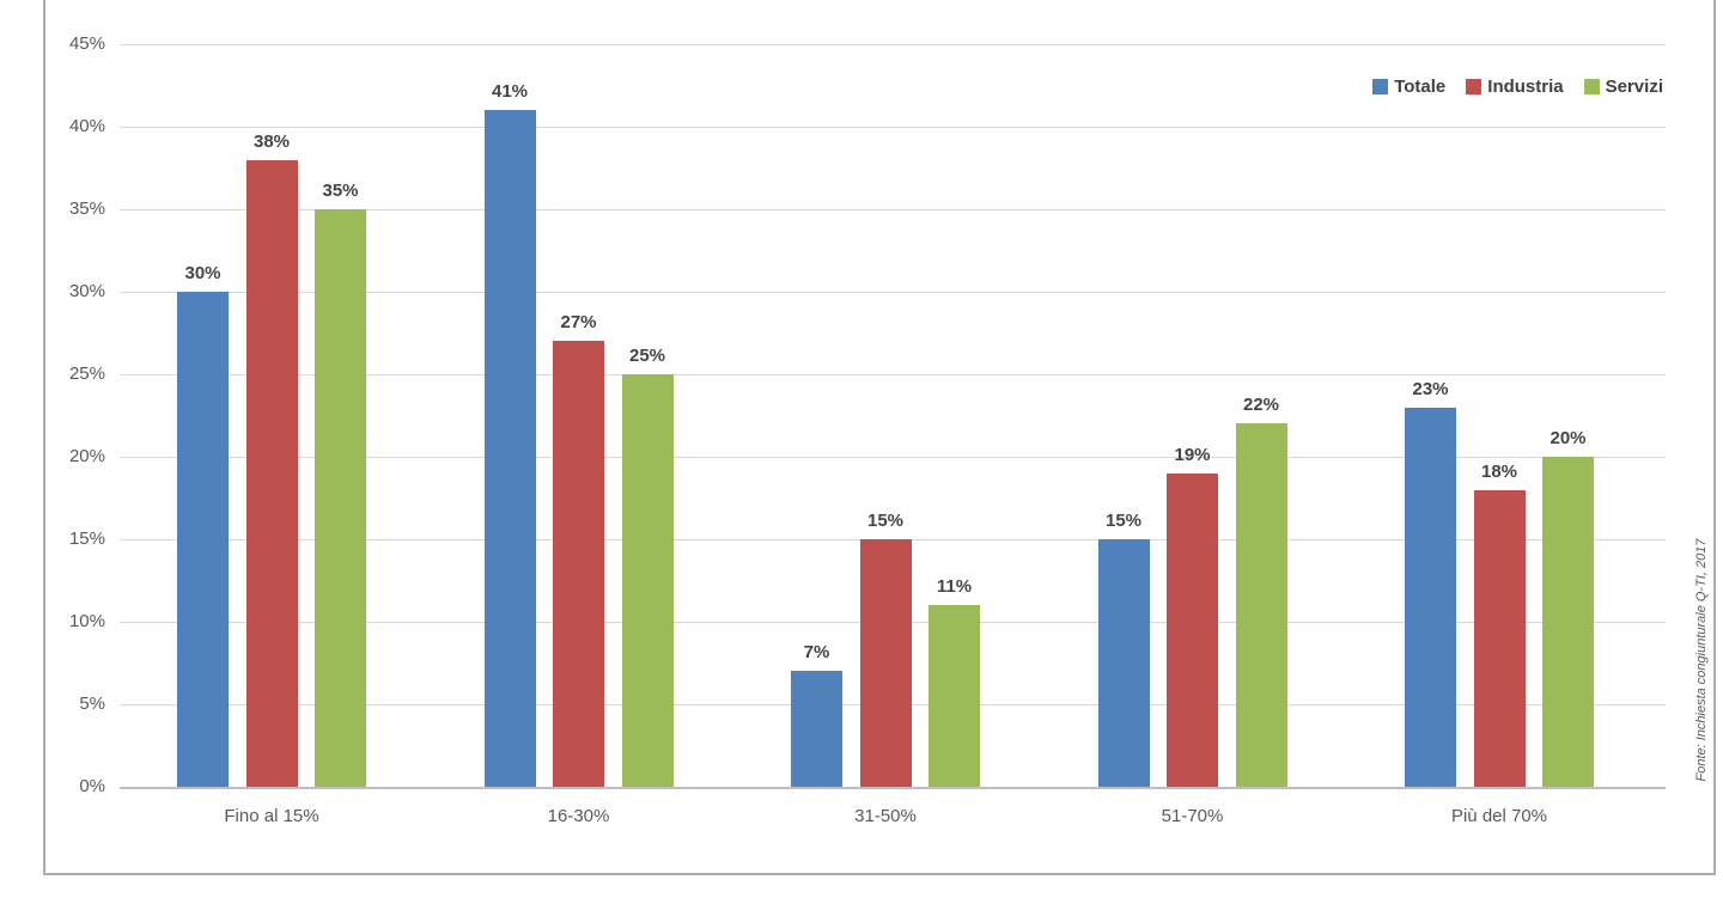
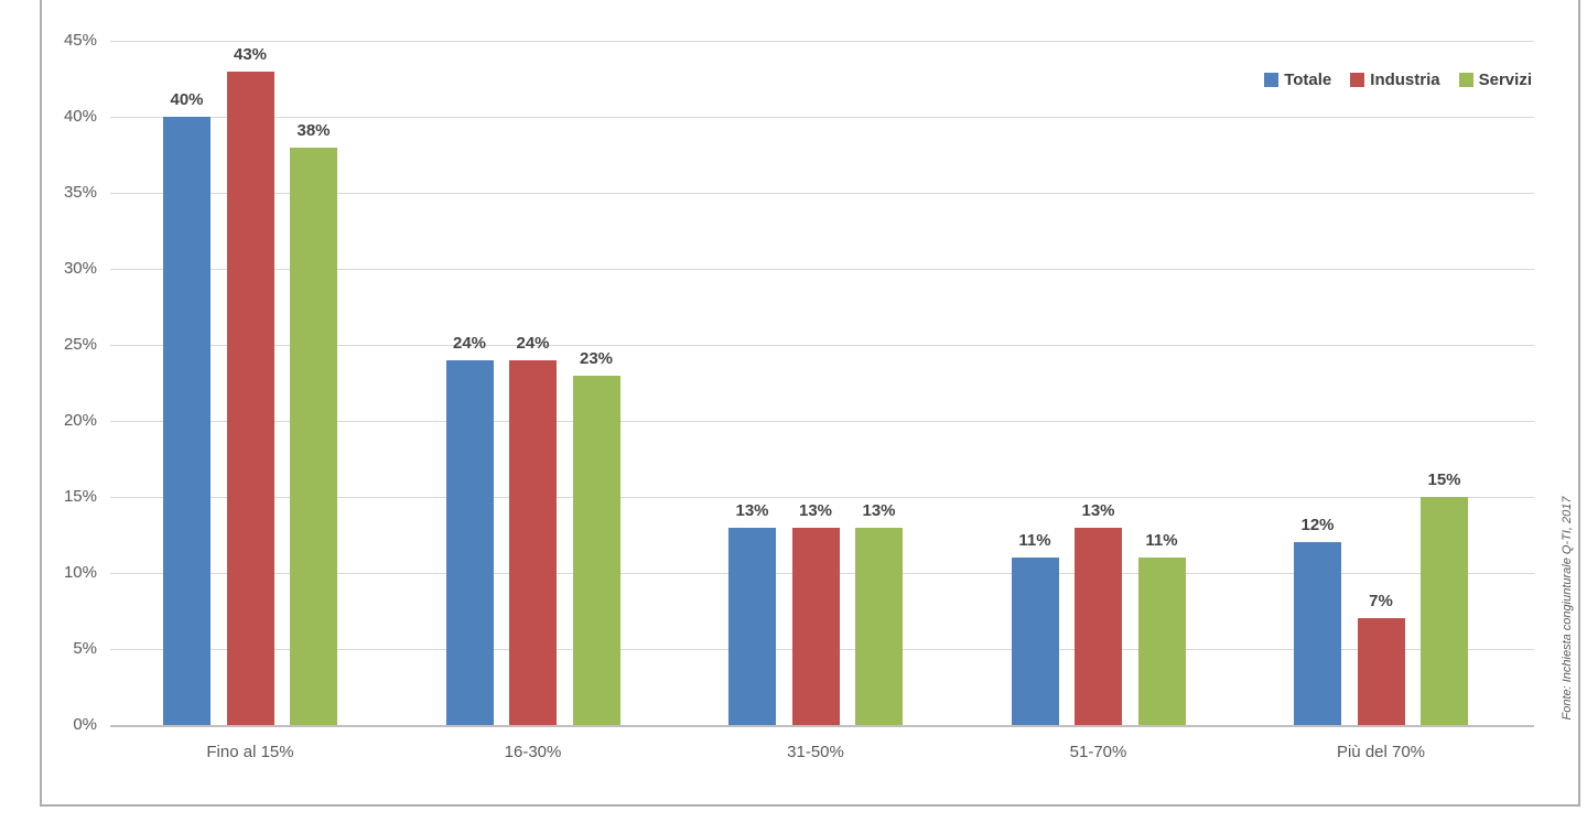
Totale/Fino al 15%: 30% -> 40%
Industria/Fino al 15%: 38% -> 43%
Servizi/Fino al 15%: 35% -> 38%
Totale/16-30%: 41% -> 24%
Industria/16-30%: 27% -> 24%
Servizi/16-30%: 25% -> 23%
Totale/31-50%: 7% -> 13%
Industria/31-50%: 15% -> 13%
Servizi/31-50%: 11% -> 13%
Totale/51-70%: 15% -> 11%
Industria/51-70%: 19% -> 13%
Servizi/51-70%: 22% -> 11%
Totale/Più del 70%: 23% -> 12%
Industria/Più del 70%: 18% -> 7%
Servizi/Più del 70%: 20% -> 15%
